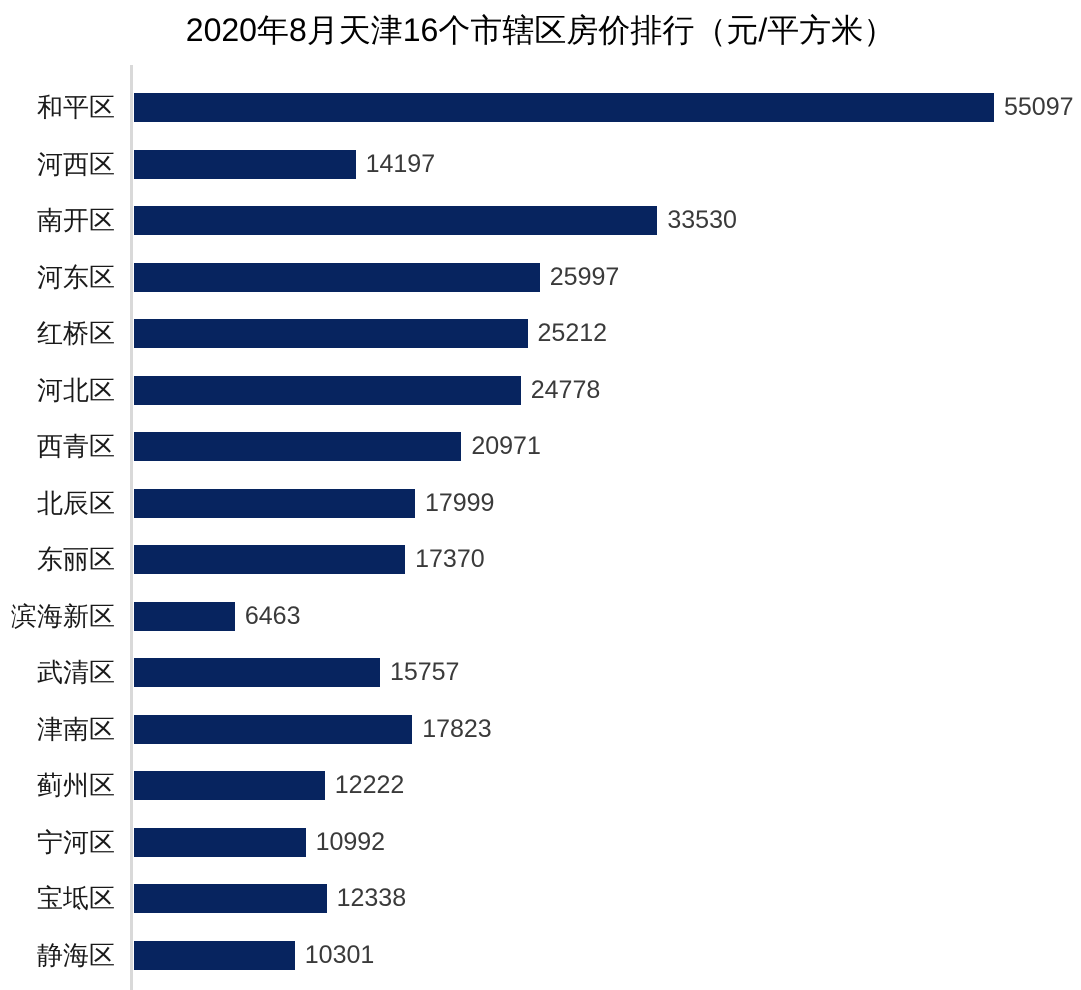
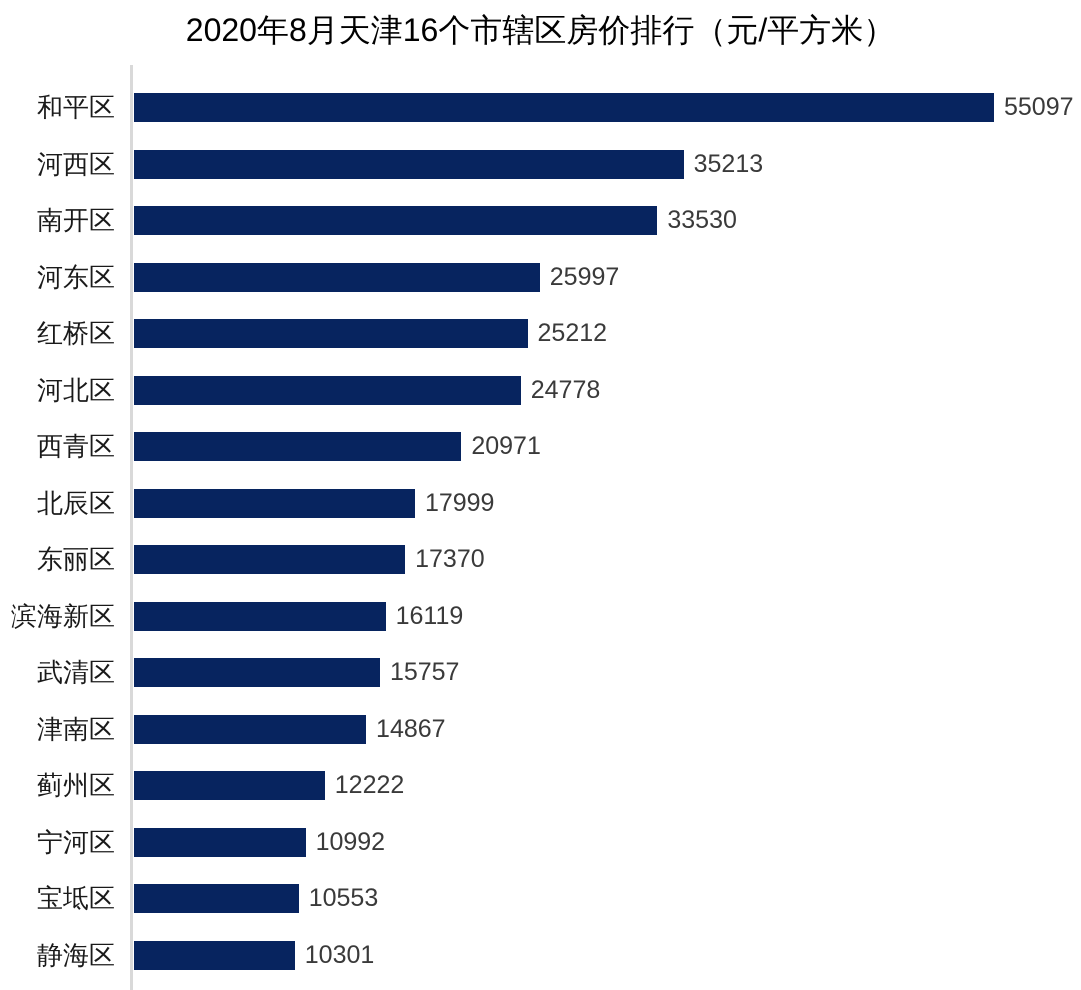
河西区: 14197 -> 35213
滨海新区: 6463 -> 16119
津南区: 17823 -> 14867
宝坻区: 12338 -> 10553
